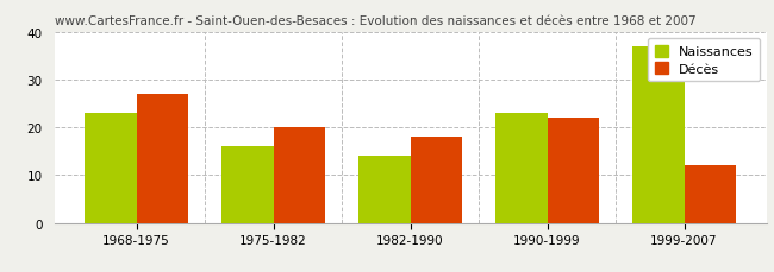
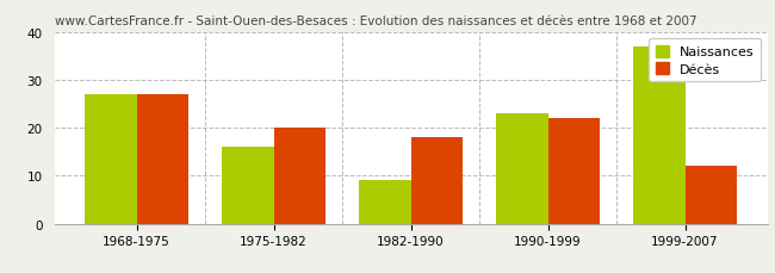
Naissances/1968-1975: 23 -> 27
Naissances/1982-1990: 14 -> 9
